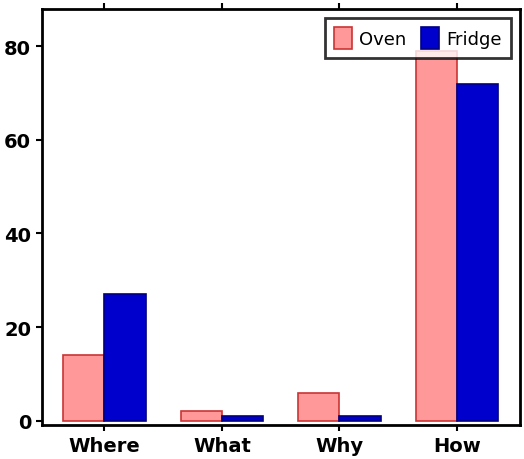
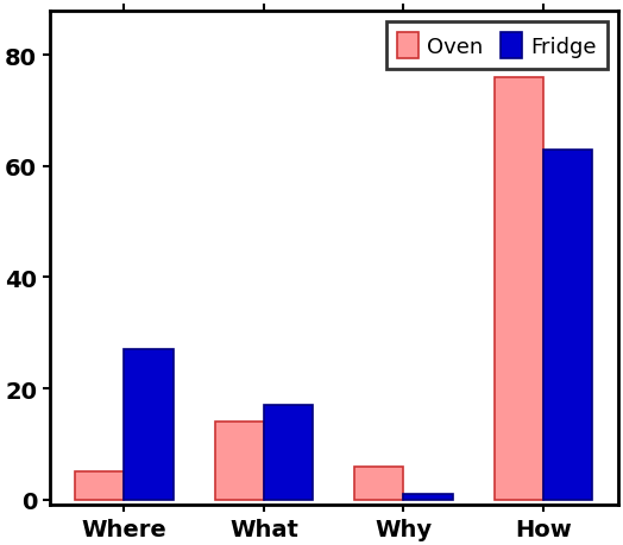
Oven/Where: 14 -> 5
Oven/What: 2 -> 14
Fridge/What: 1 -> 17
Oven/How: 79 -> 76
Fridge/How: 72 -> 63
